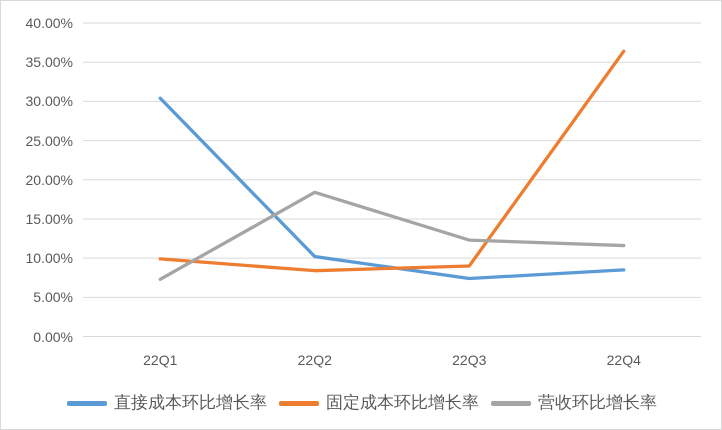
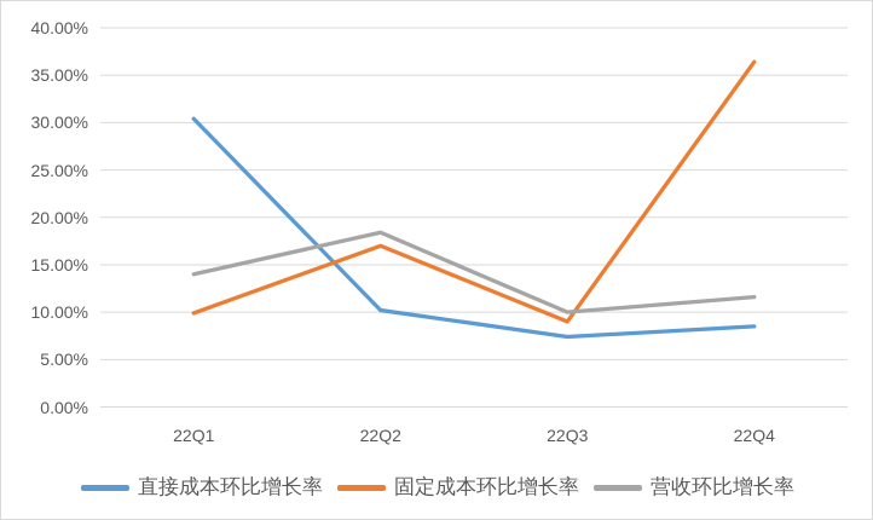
营收环比增长率/22Q1: 7% -> 14%
固定成本环比增长率/22Q2: 8% -> 17%
营收环比增长率/22Q3: 12% -> 10%
